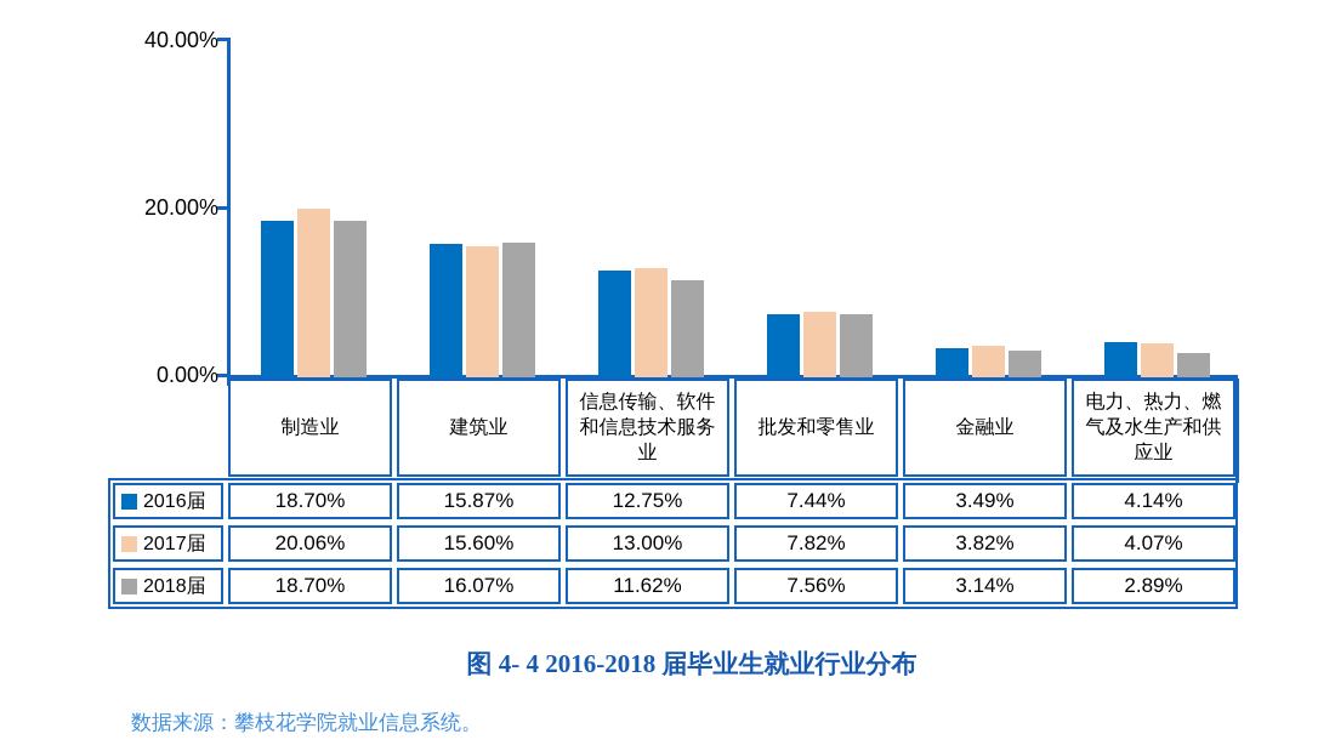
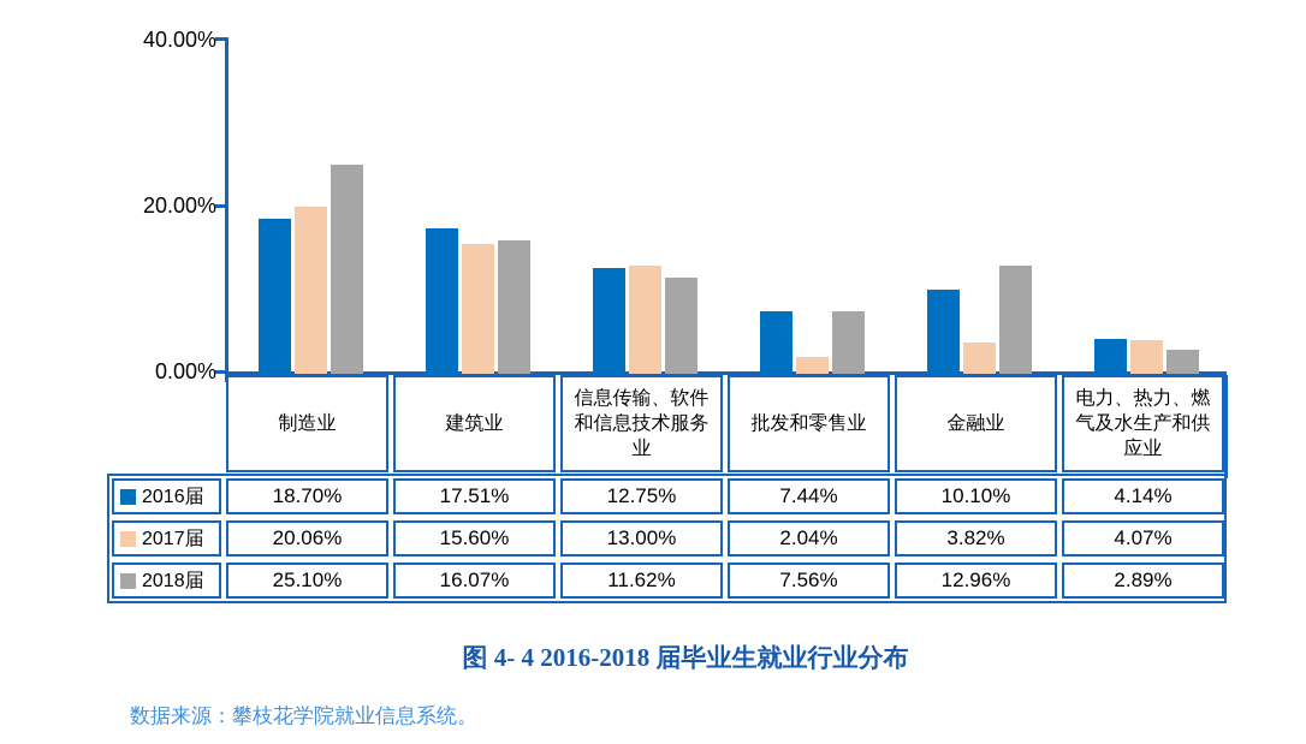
2018届/制造业: 18.70% -> 25.10%
2016届/建筑业: 15.87% -> 17.51%
2017届/批发和零售业: 7.82% -> 2.04%
2016届/金融业: 3.49% -> 10.10%
2018届/金融业: 3.14% -> 12.96%
